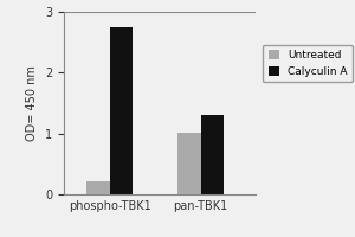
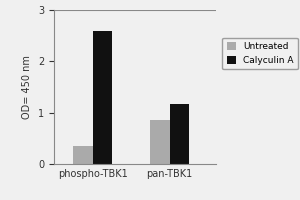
Untreated/phospho-TBK1: 0.22 -> 0.36
Calyculin A/phospho-TBK1: 2.75 -> 2.60
Untreated/pan-TBK1: 1.02 -> 0.86
Calyculin A/pan-TBK1: 1.30 -> 1.16
